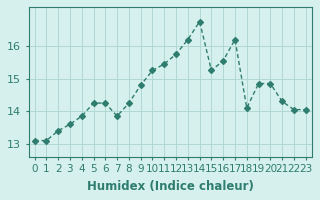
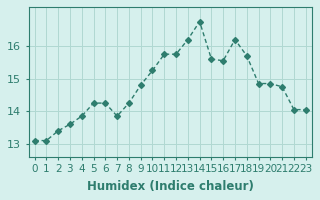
11: 15.45 -> 15.75
15: 15.25 -> 15.60
18: 14.10 -> 15.70
21: 14.30 -> 14.75
